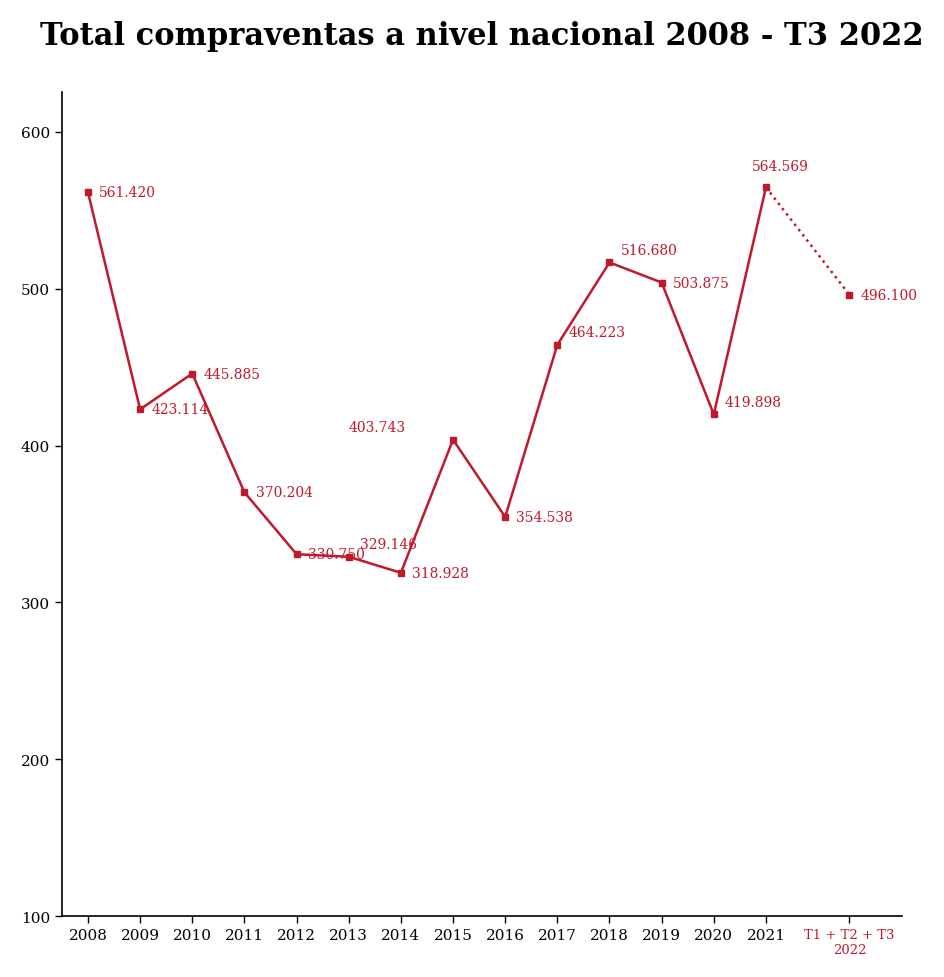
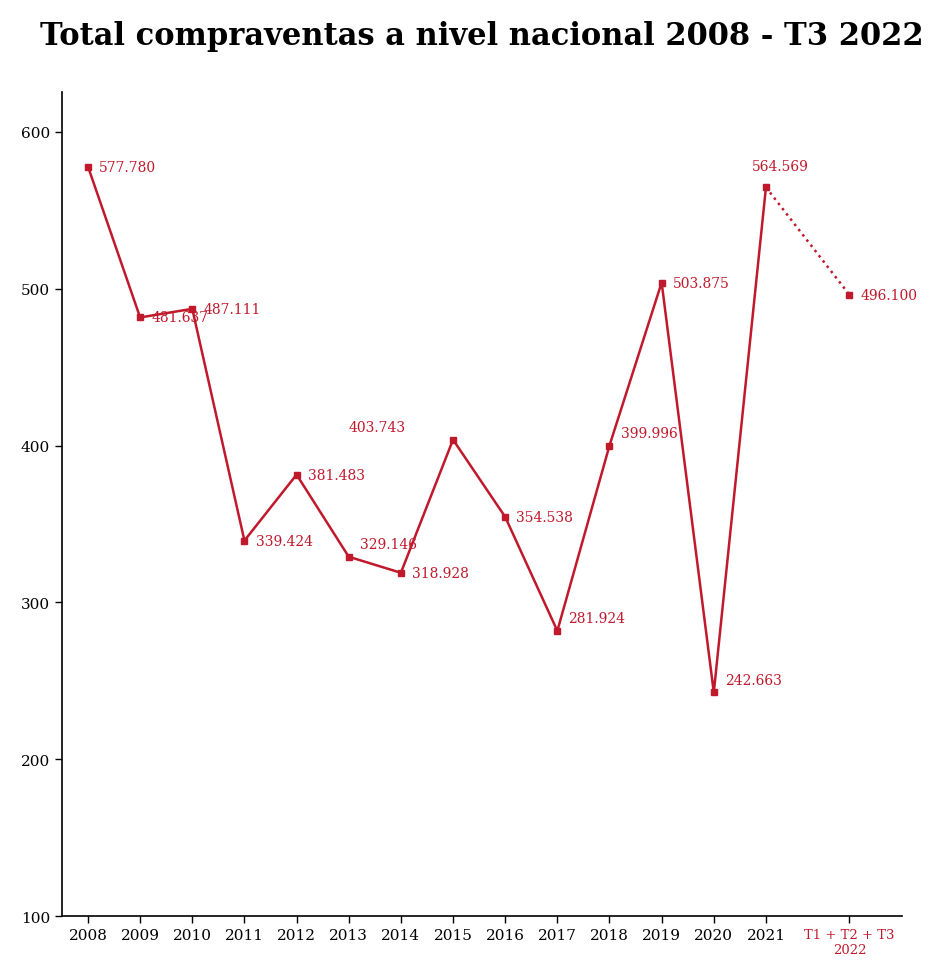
2008: 561.420 -> 577.780
2009: 423.114 -> 481.637
2010: 445.885 -> 487.111
2011: 370.204 -> 339.424
2012: 330.750 -> 381.483
2017: 464.223 -> 281.924
2018: 516.680 -> 399.996
2020: 419.898 -> 242.663
